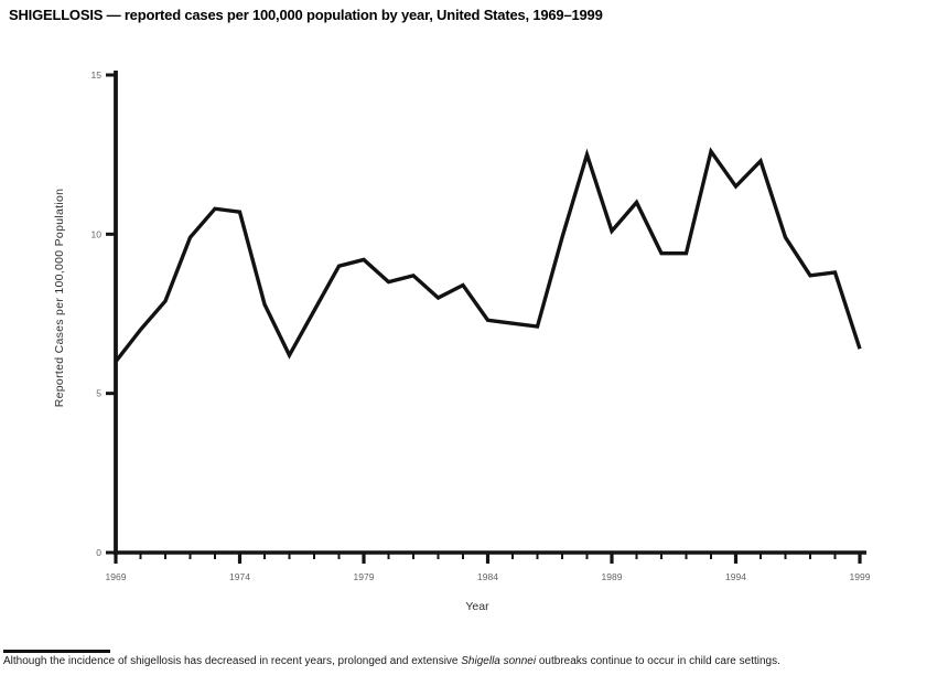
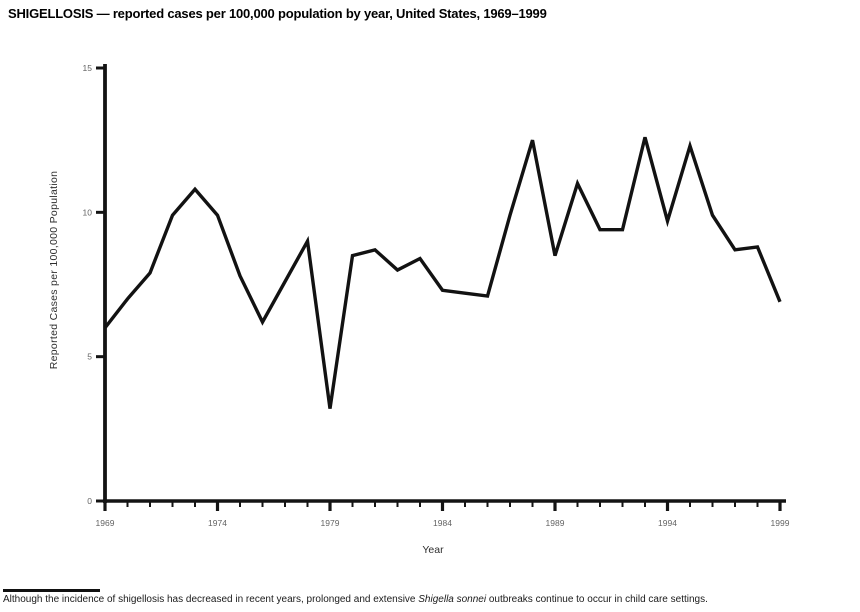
1974: 10.7 -> 9.9
1979: 9.2 -> 3.2
1989: 10.1 -> 8.5
1994: 11.5 -> 9.7
1999: 6.4 -> 6.9
